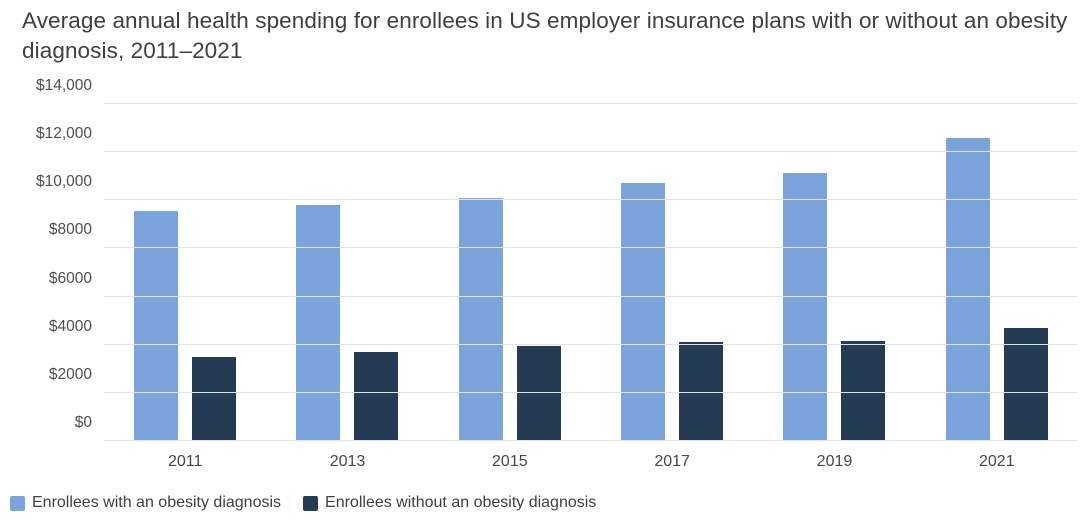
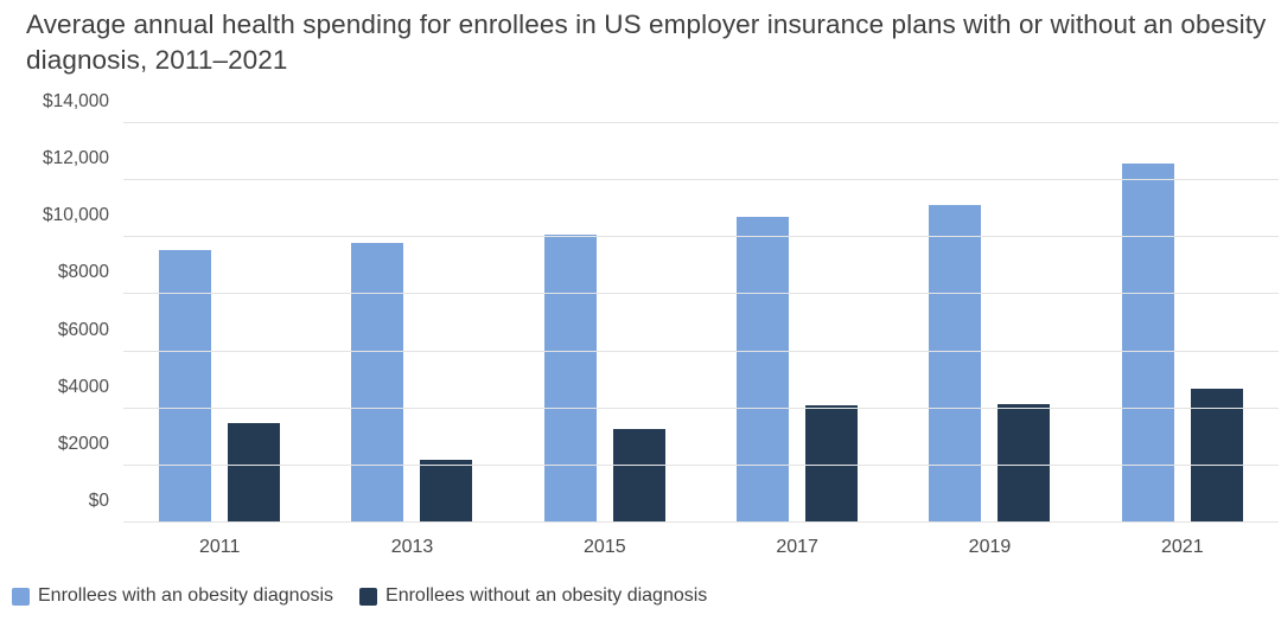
Enrollees without an obesity diagnosis/2013: $3700 -> $2200
Enrollees without an obesity diagnosis/2015: $4000 -> $3300
